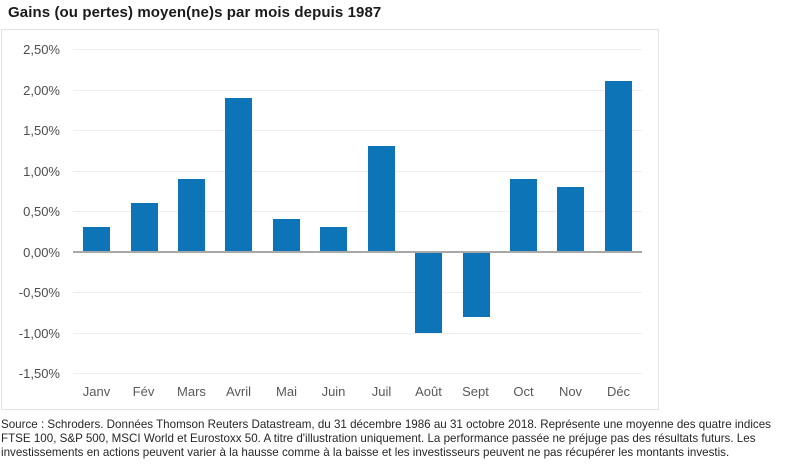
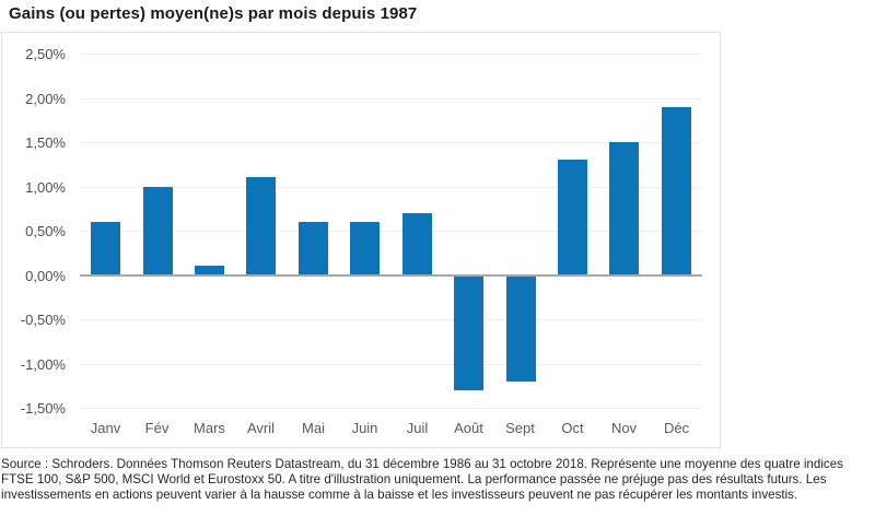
Janv: 0,3% -> 0,6%
Fév: 0,6% -> 1,0%
Mars: 0,9% -> 0,1%
Avril: 1,9% -> 1,1%
Mai: 0,4% -> 0,6%
Juin: 0,3% -> 0,6%
Juil: 1,3% -> 0,7%
Août: -1,0% -> -1,3%
Sept: -0,8% -> -1,2%
Oct: 0,9% -> 1,3%
Nov: 0,8% -> 1,5%
Déc: 2,1% -> 1,9%
